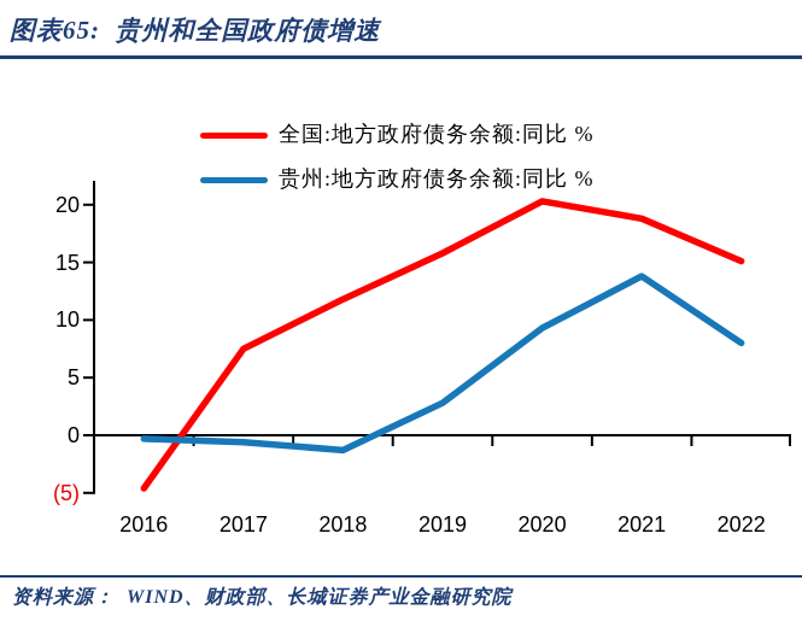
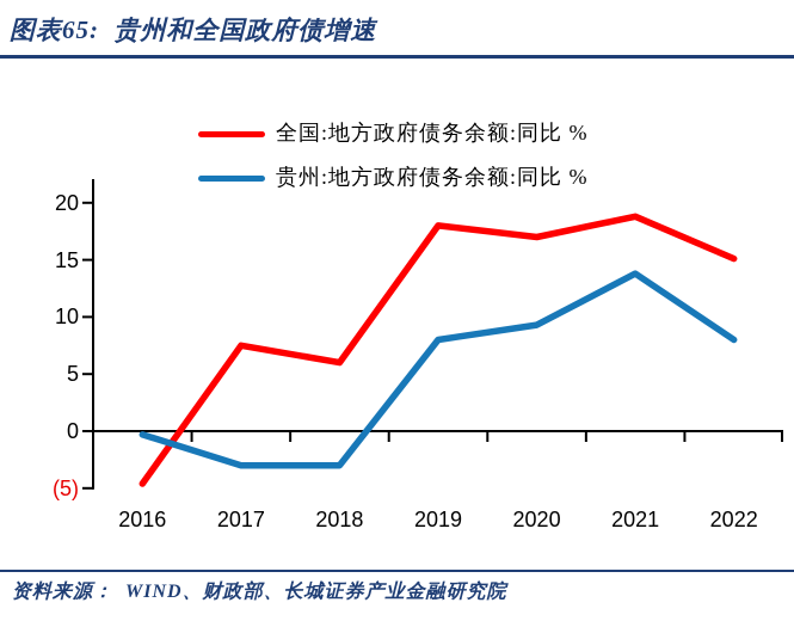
贵州:地方政府债务余额:同比 %/2017: -1 -> -3
全国:地方政府债务余额:同比 %/2018: 12 -> 6
贵州:地方政府债务余额:同比 %/2018: -1 -> -3
全国:地方政府债务余额:同比 %/2019: 16 -> 18
贵州:地方政府债务余额:同比 %/2019: 3 -> 8
全国:地方政府债务余额:同比 %/2020: 20 -> 17
